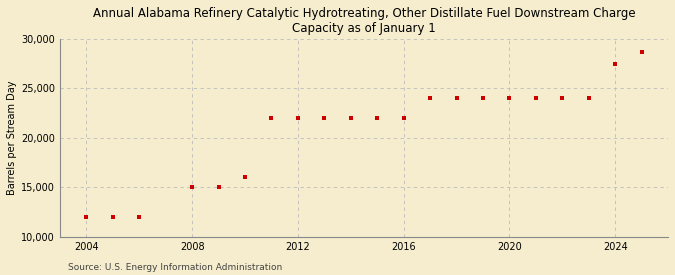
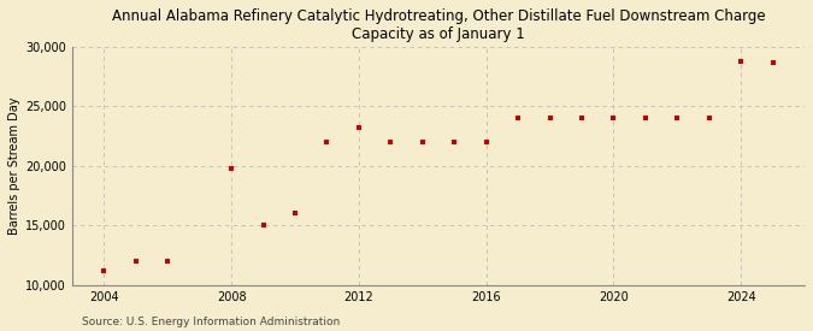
2004: 12,000 -> 11,200
2008: 15,000 -> 19,800
2012: 22,000 -> 23,200
2024: 27,500 -> 28,800
